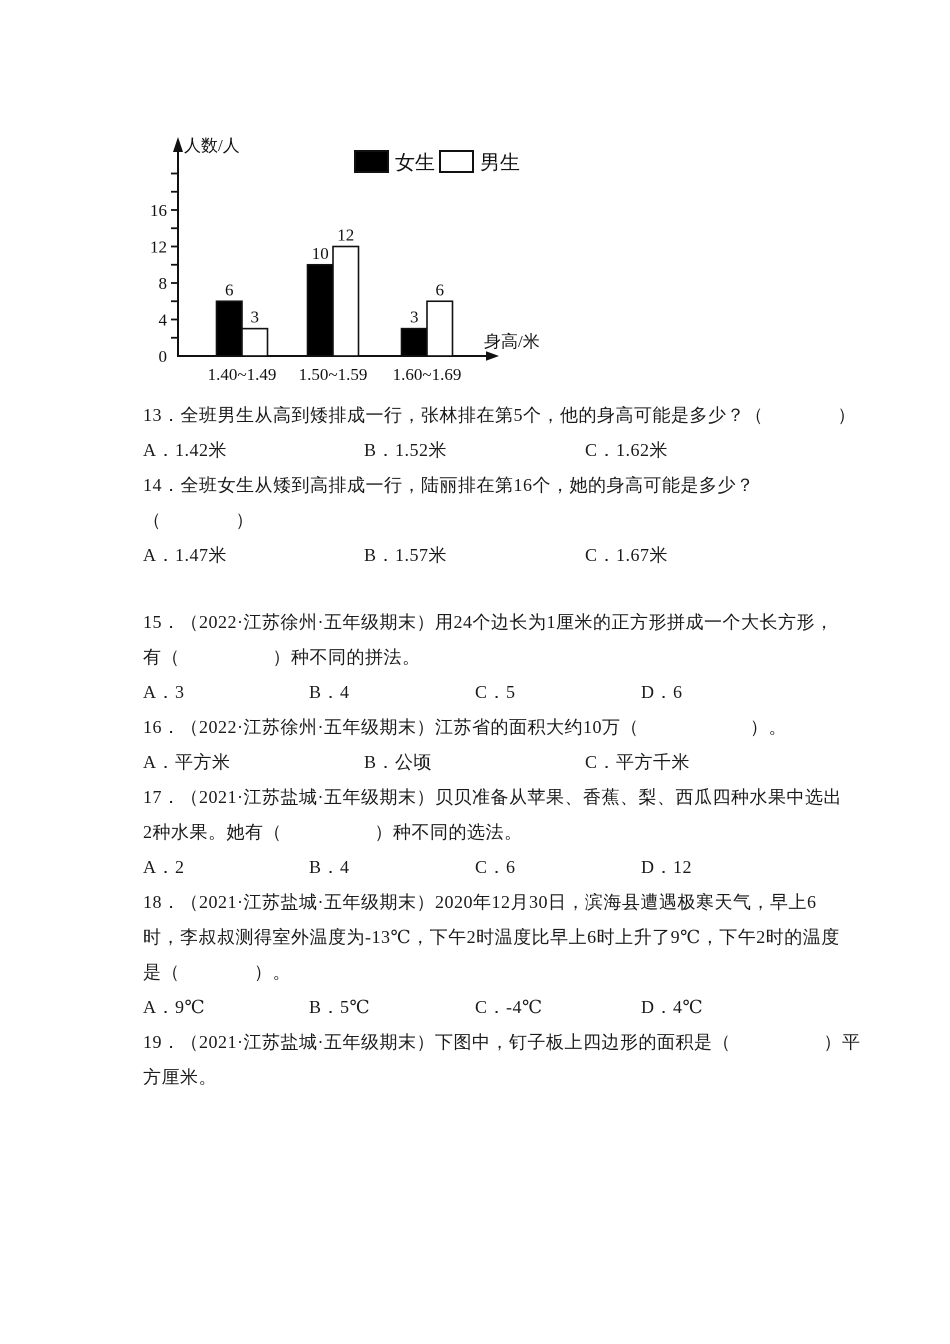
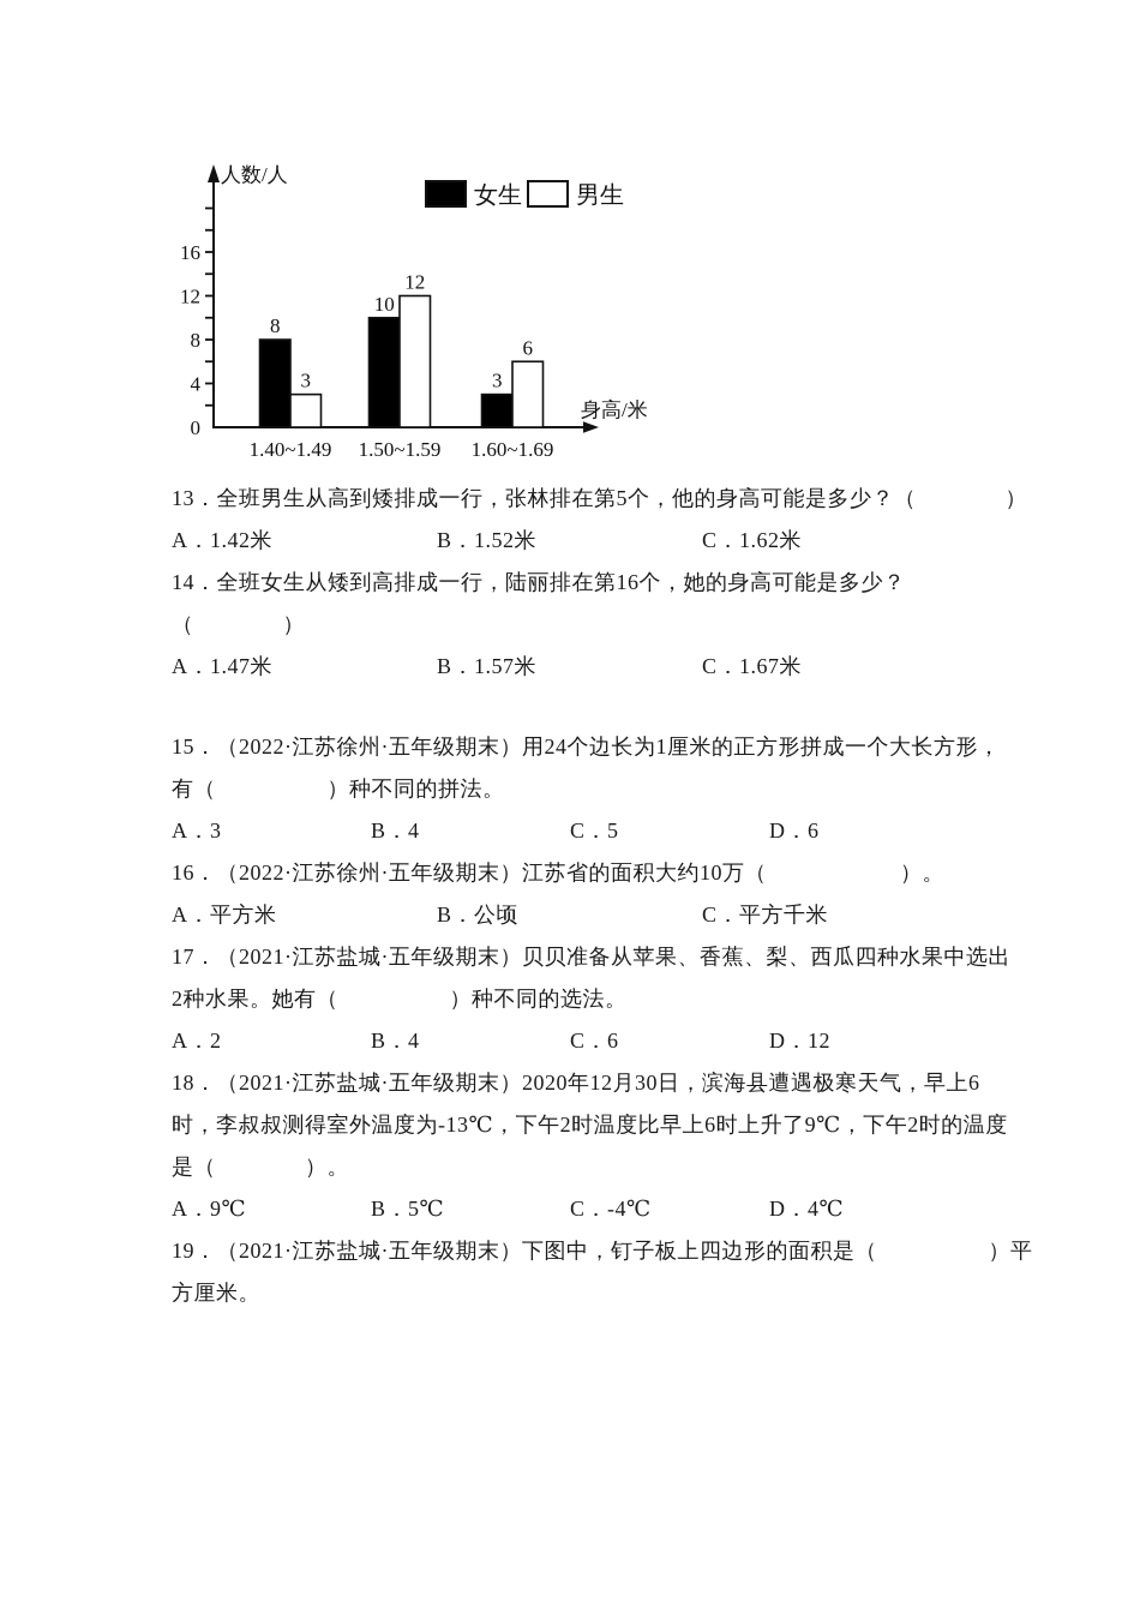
女生/1.40~1.49: 6 -> 8
